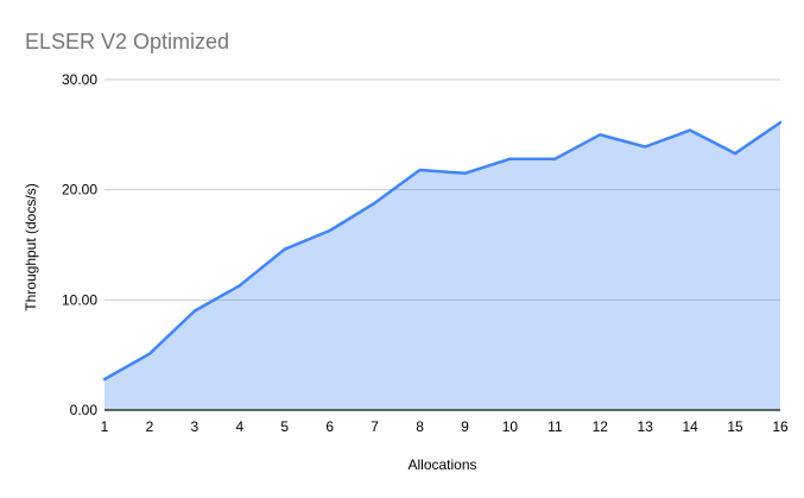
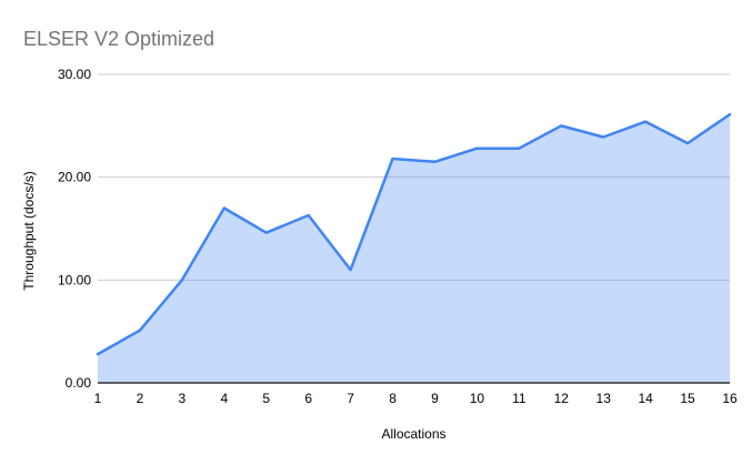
3: 9 -> 10
4: 11 -> 17
7: 19 -> 11
